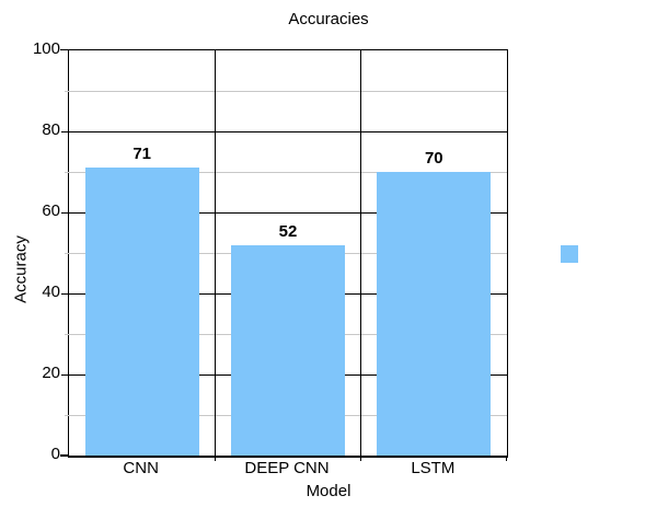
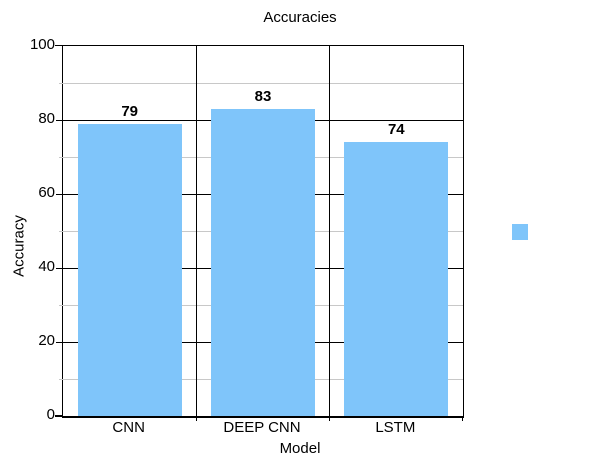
CNN: 71 -> 79
DEEP CNN: 52 -> 83
LSTM: 70 -> 74
